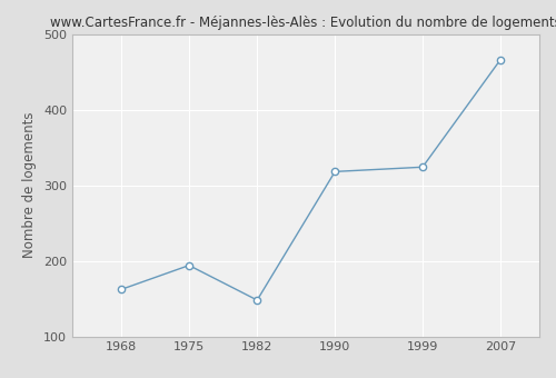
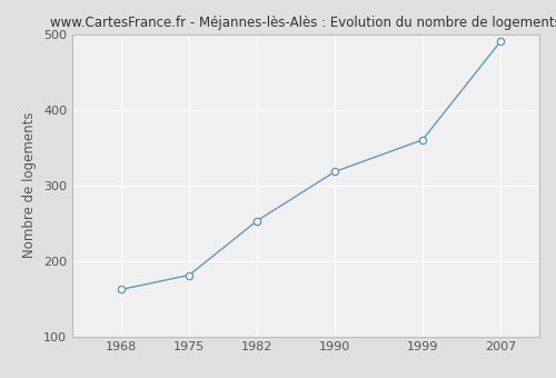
1975: 194 -> 181
1982: 148 -> 253
1999: 324 -> 360
2007: 466 -> 490
